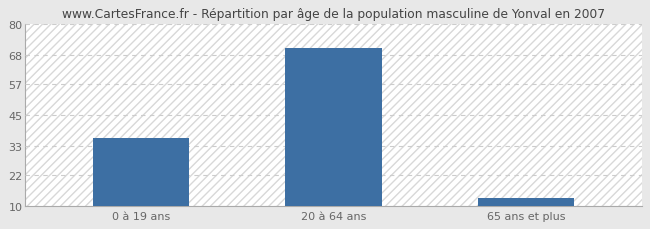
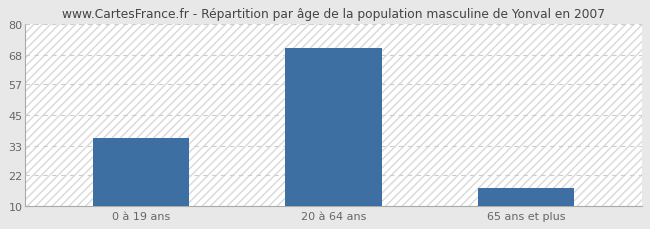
65 ans et plus: 13 -> 17
